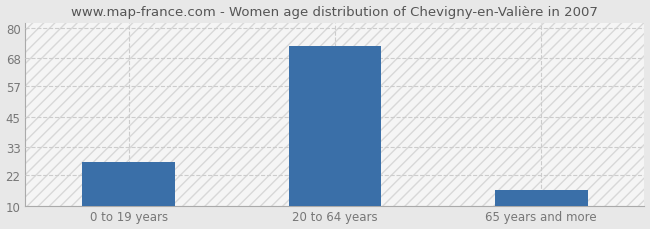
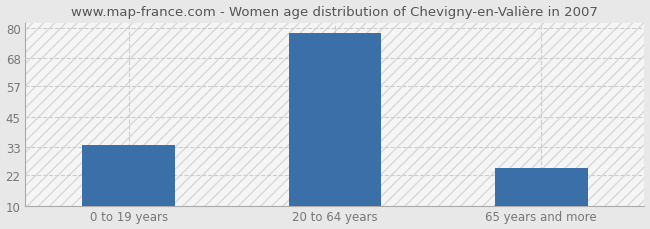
0 to 19 years: 27 -> 34
20 to 64 years: 73 -> 78
65 years and more: 16 -> 25
